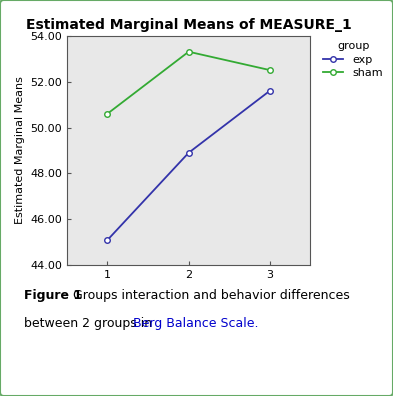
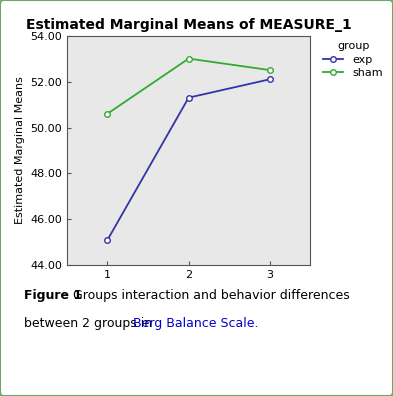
exp/2: 48.9 -> 51.3
sham/2: 53.3 -> 53.0
exp/3: 51.6 -> 52.1
